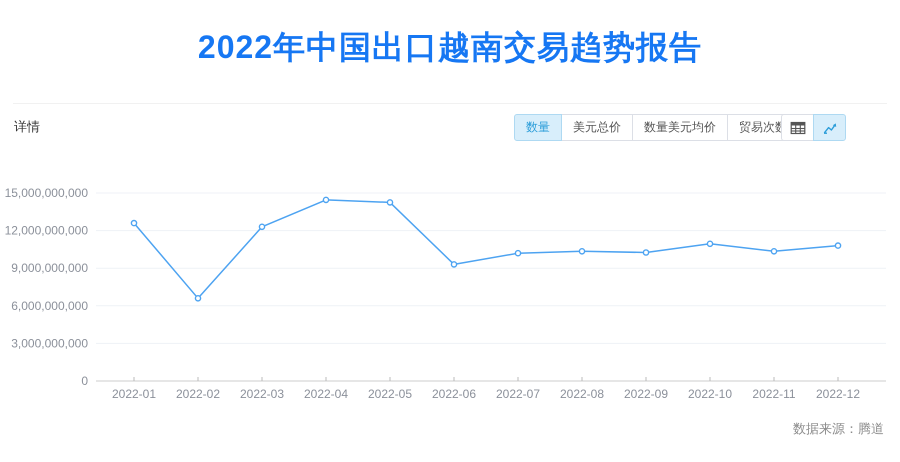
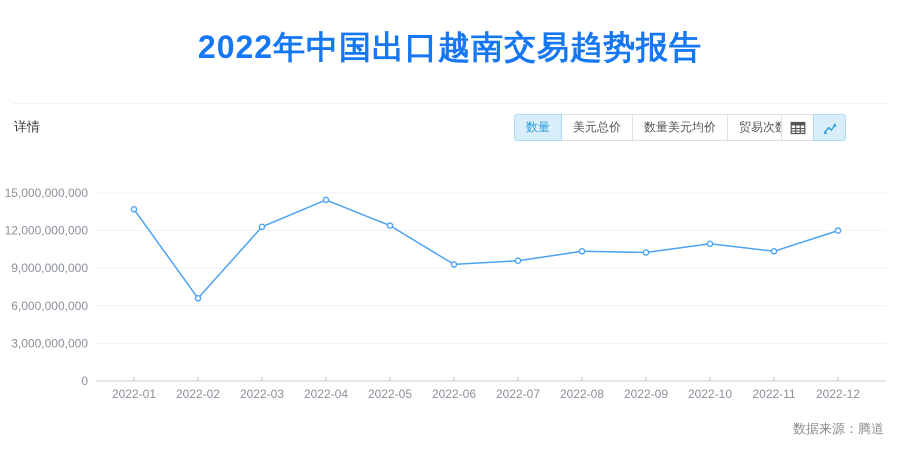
2022-01: 12600000000 -> 13700000000
2022-05: 14200000000 -> 12400000000
2022-07: 10200000000 -> 9600000000
2022-12: 10800000000 -> 12000000000
